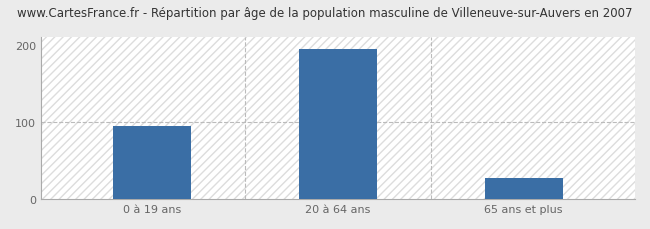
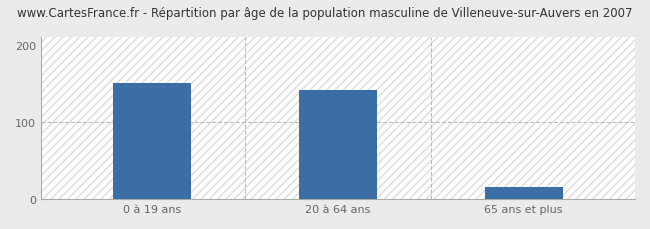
0 à 19 ans: 95 -> 150
20 à 64 ans: 195 -> 142
65 ans et plus: 28 -> 16
